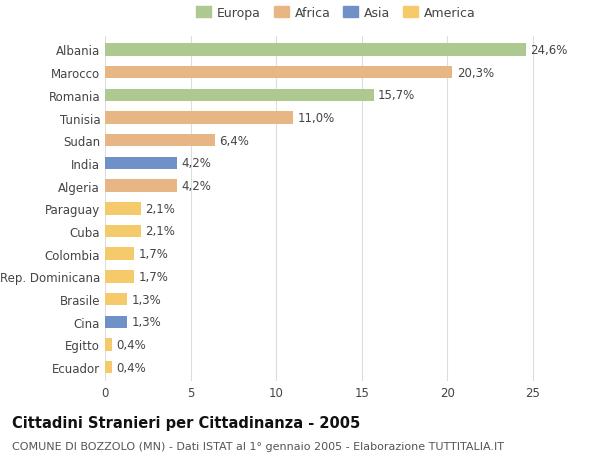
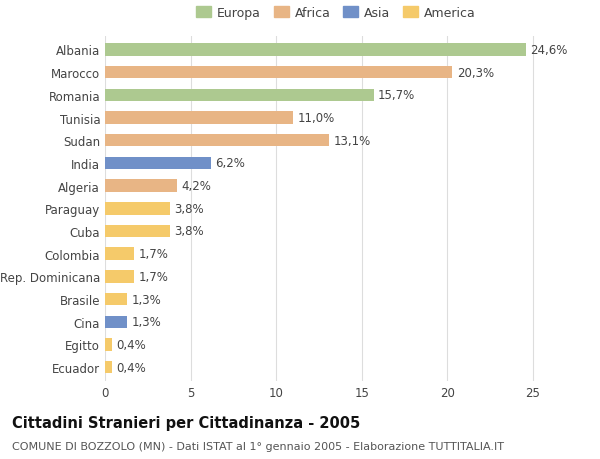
Sudan: 6,4% -> 13,1%
India: 4,2% -> 6,2%
Paraguay: 2,1% -> 3,8%
Cuba: 2,1% -> 3,8%
